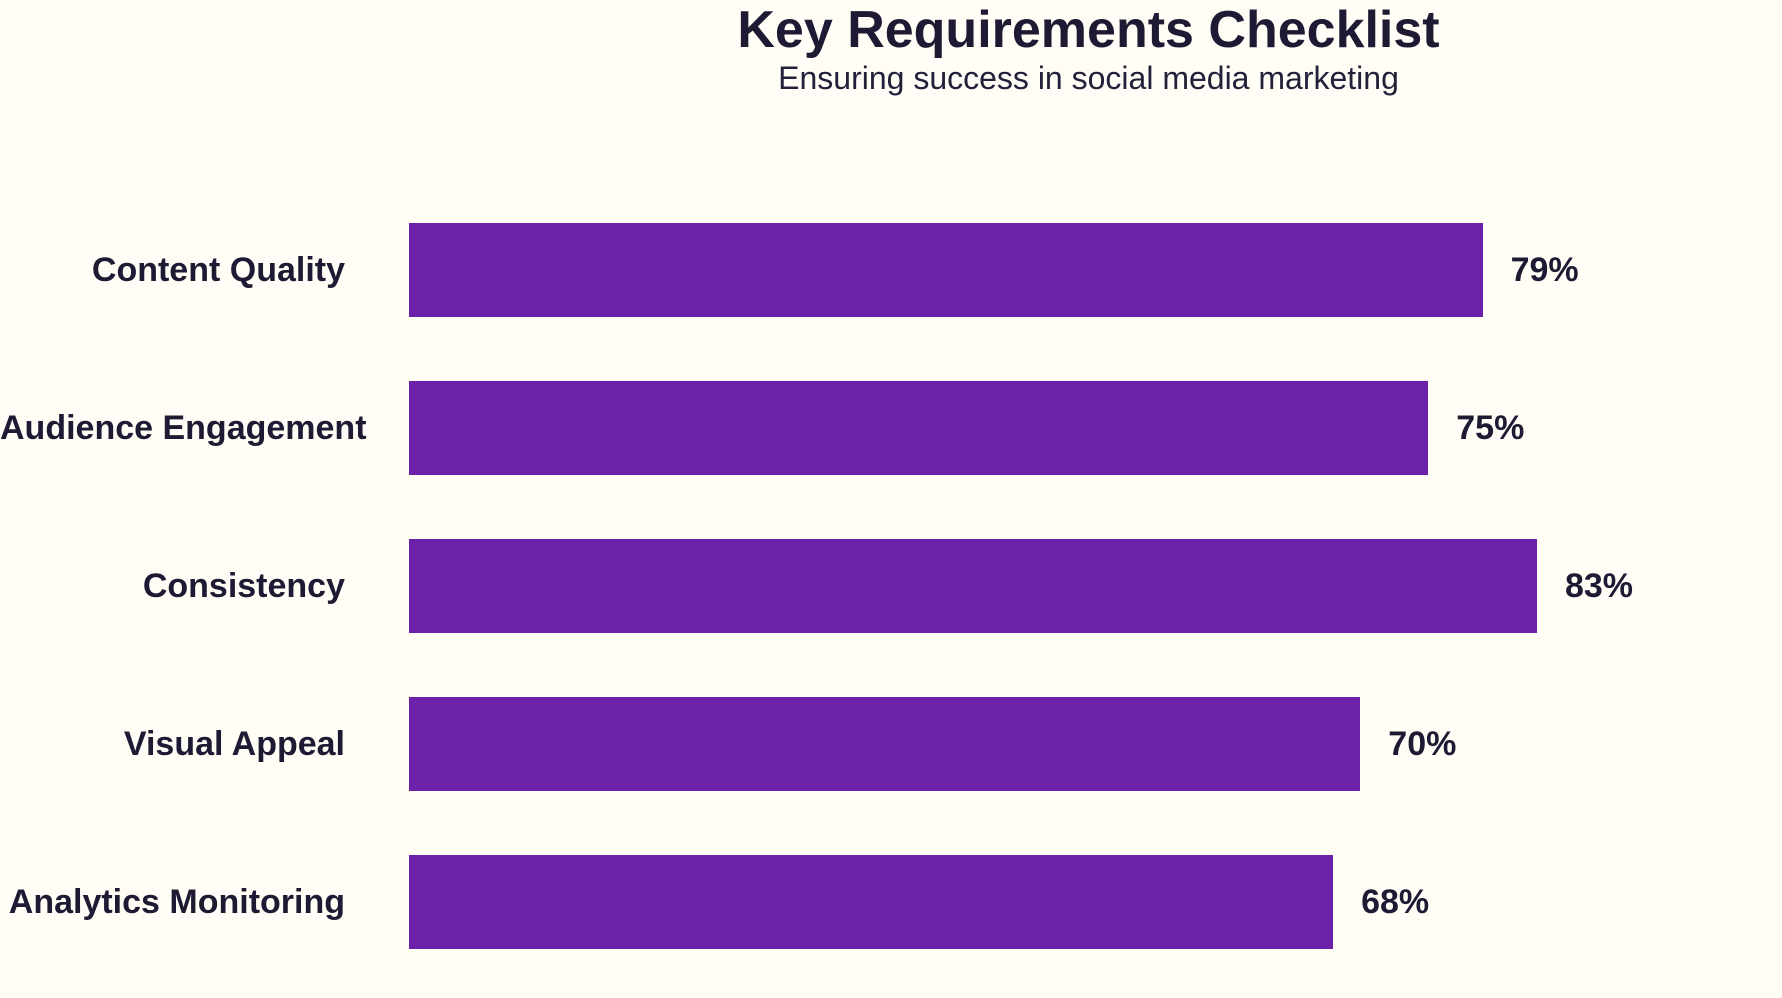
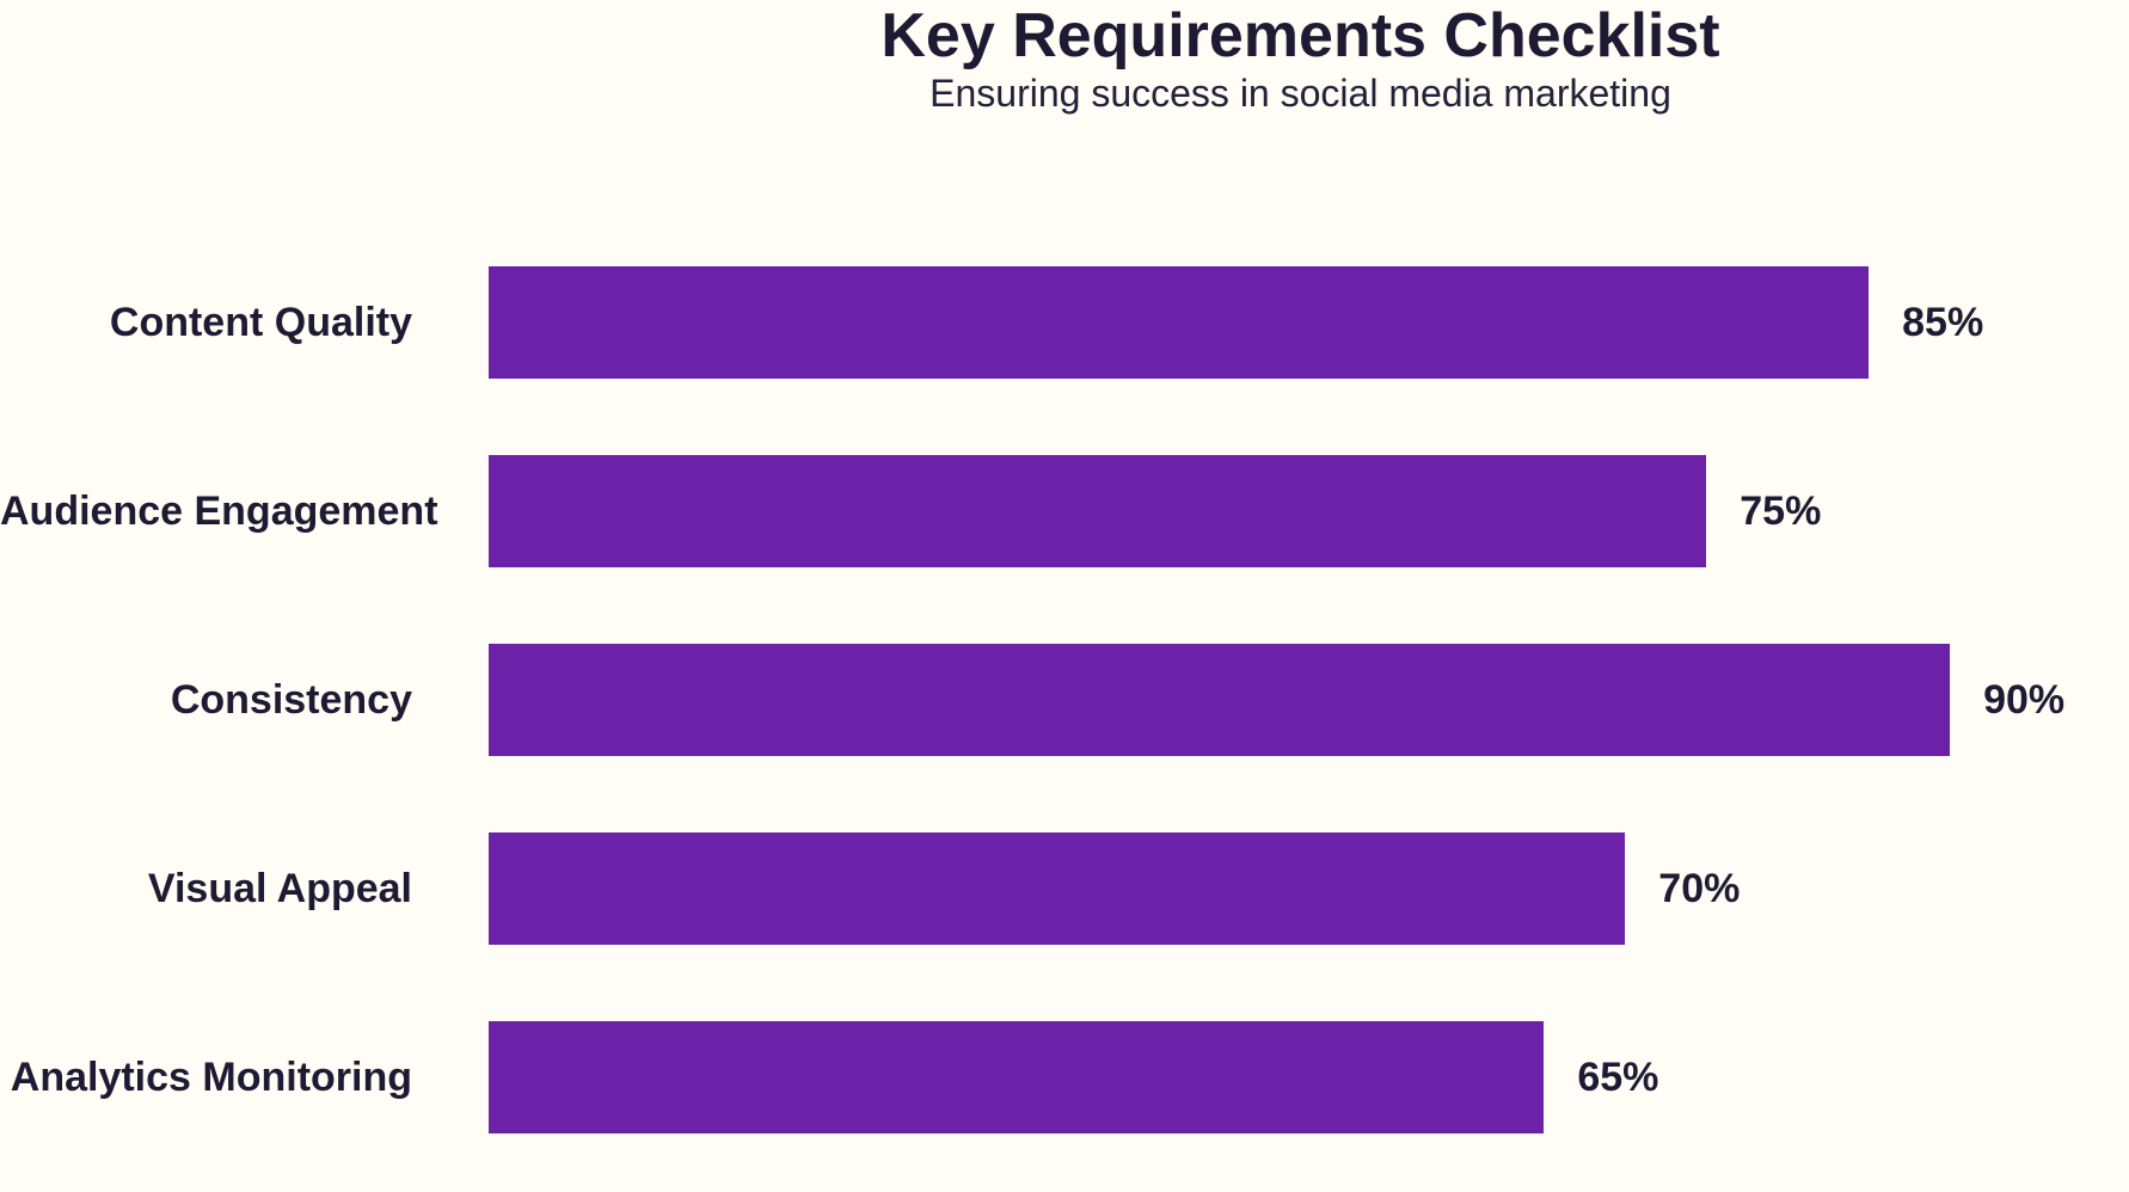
Content Quality: 79% -> 85%
Consistency: 83% -> 90%
Analytics Monitoring: 68% -> 65%
